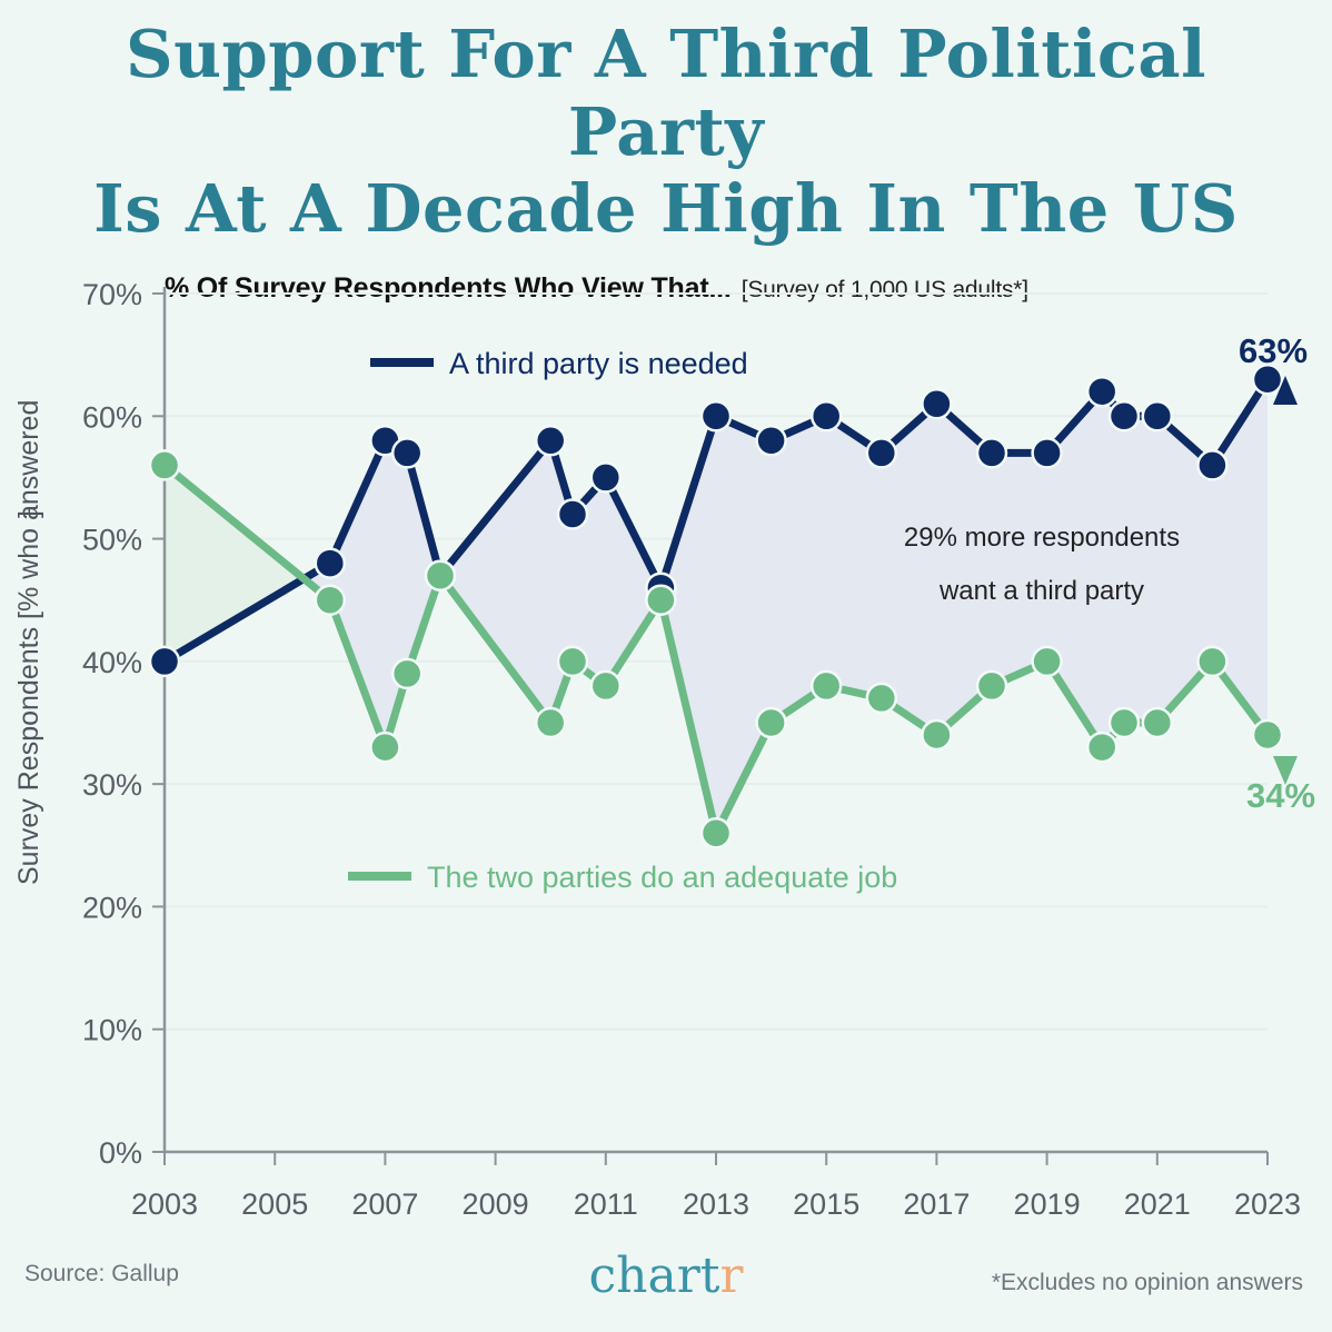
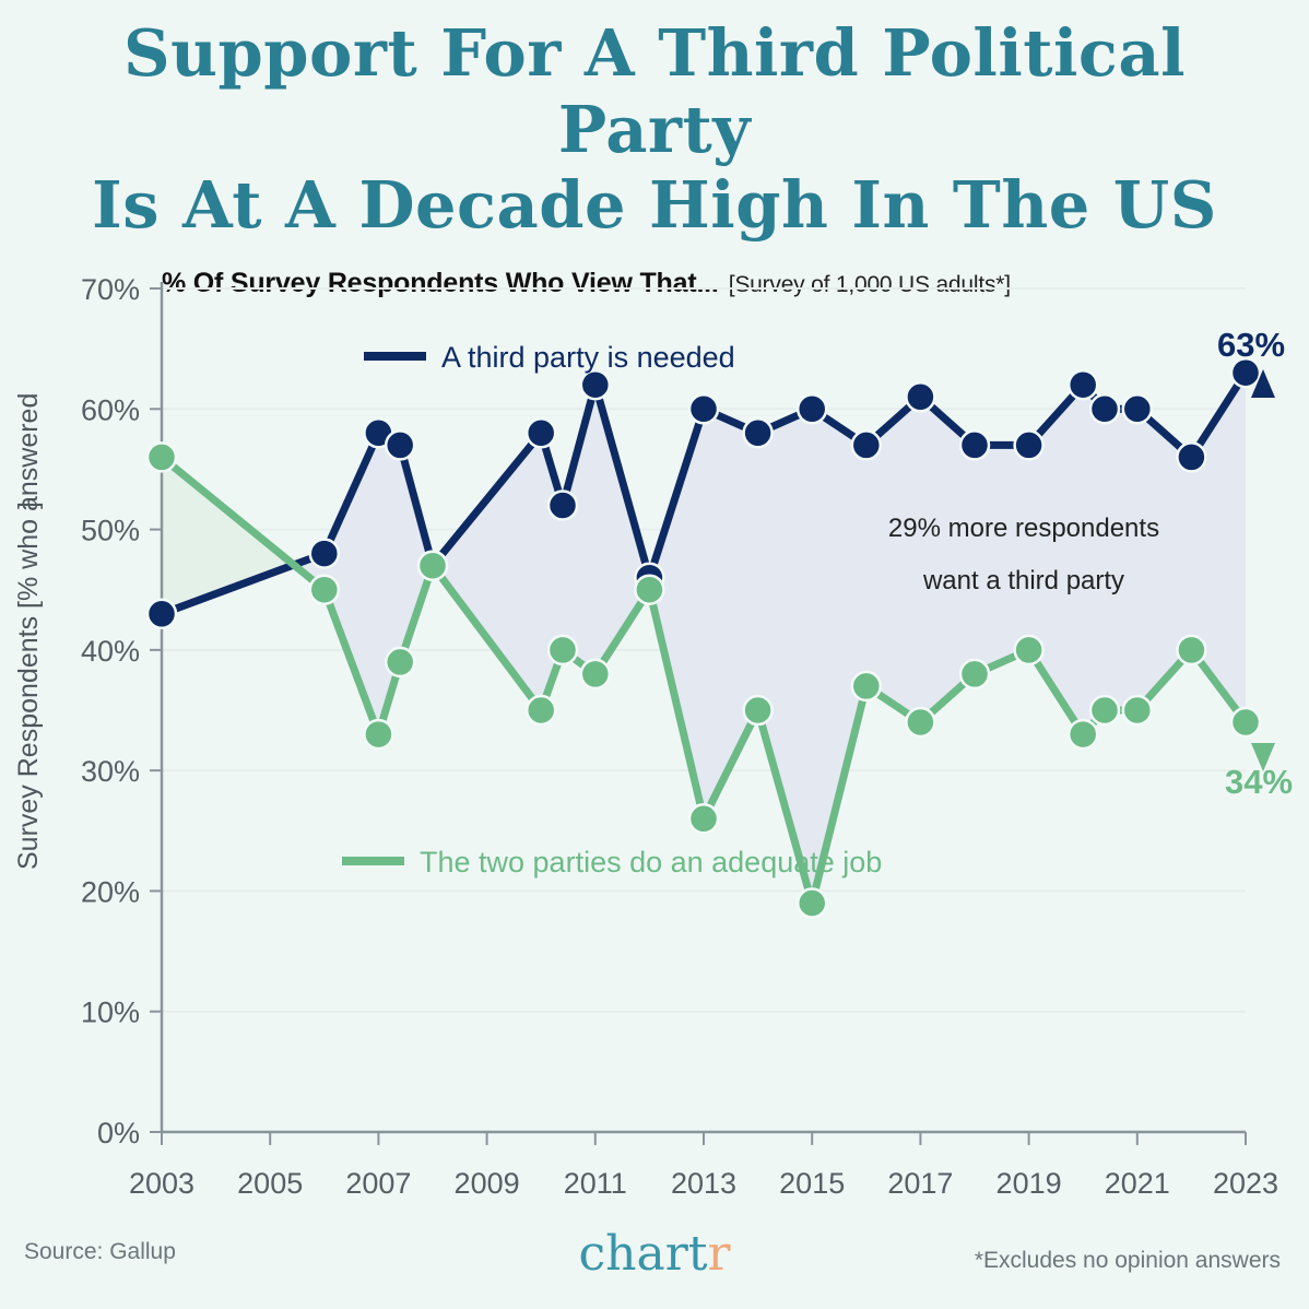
A third party is needed/2003: 40% -> 43%
A third party is needed/2011: 55% -> 62%
The two parties do an adequate job/2015: 38% -> 19%
